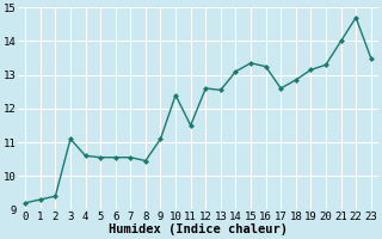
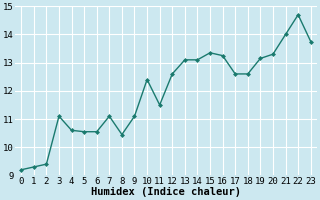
7: 10.55 -> 11.10
13: 12.55 -> 13.10
18: 12.85 -> 12.60
23: 13.50 -> 13.75
